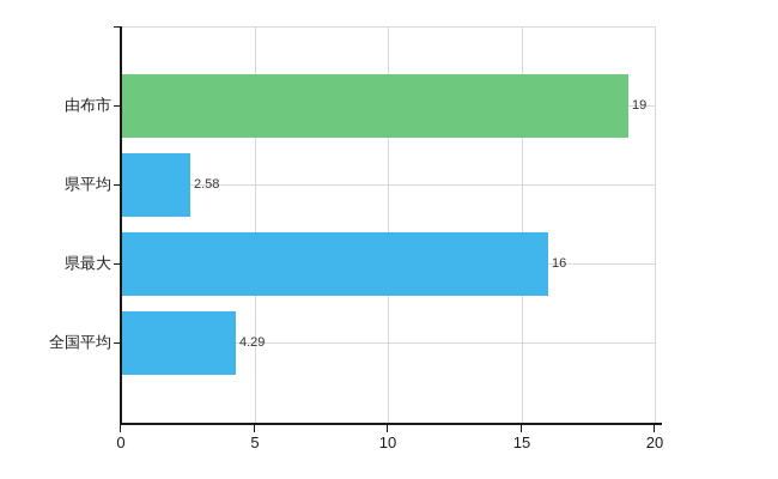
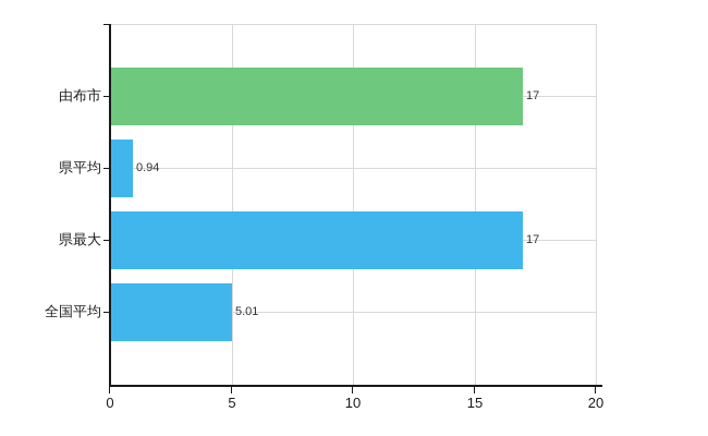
由布市: 19 -> 17
県平均: 2.58 -> 0.94
県最大: 16 -> 17
全国平均: 4.29 -> 5.01
